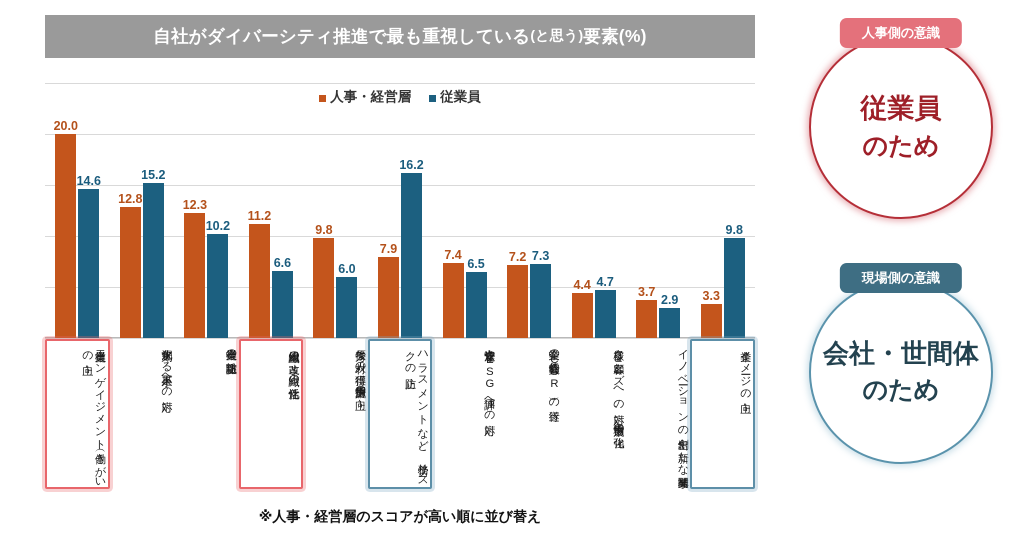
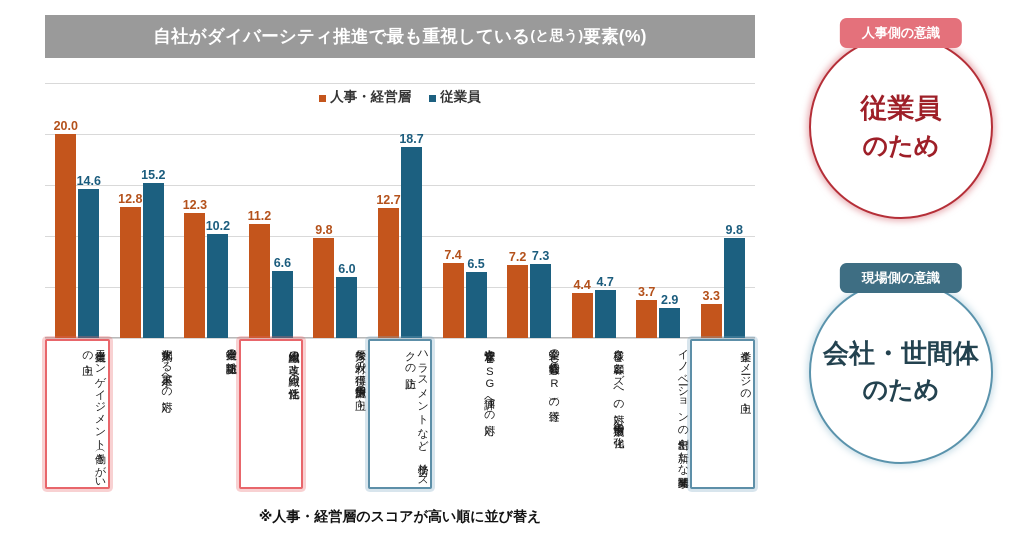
人事・経営層/ハラスメントなど、労務リスクの防止: 7.9 -> 12.7
従業員/ハラスメントなど、労務リスクの防止: 16.2 -> 18.7
